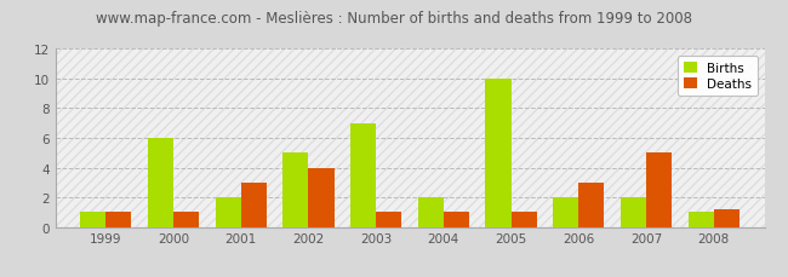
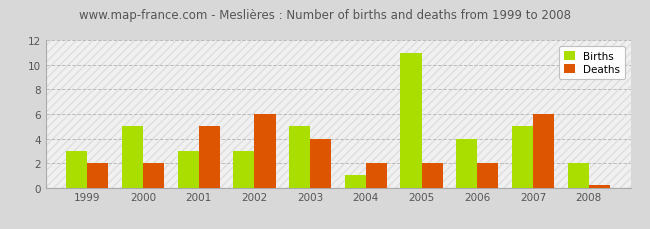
Births/1999: 1 -> 3
Deaths/1999: 1.0 -> 2.0
Births/2000: 6 -> 5
Deaths/2000: 1.0 -> 2.0
Births/2001: 2 -> 3
Deaths/2001: 3.0 -> 5.0
Births/2002: 5 -> 3
Deaths/2002: 4.0 -> 6.0
Births/2003: 7 -> 5
Deaths/2003: 1.0 -> 4.0
Births/2004: 2 -> 1
Deaths/2004: 1.0 -> 2.0
Births/2005: 10 -> 11
Deaths/2005: 1.0 -> 2.0
Births/2006: 2 -> 4
Deaths/2006: 3.0 -> 2.0
Births/2007: 2 -> 5
Deaths/2007: 5.0 -> 6.0
Births/2008: 1 -> 2
Deaths/2008: 1.2 -> 0.2
